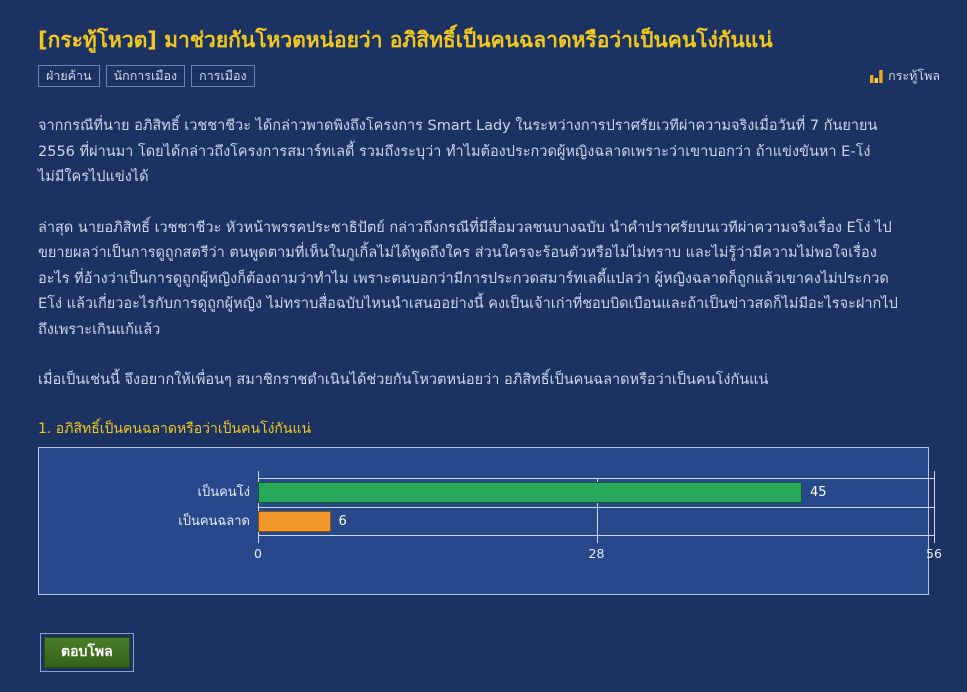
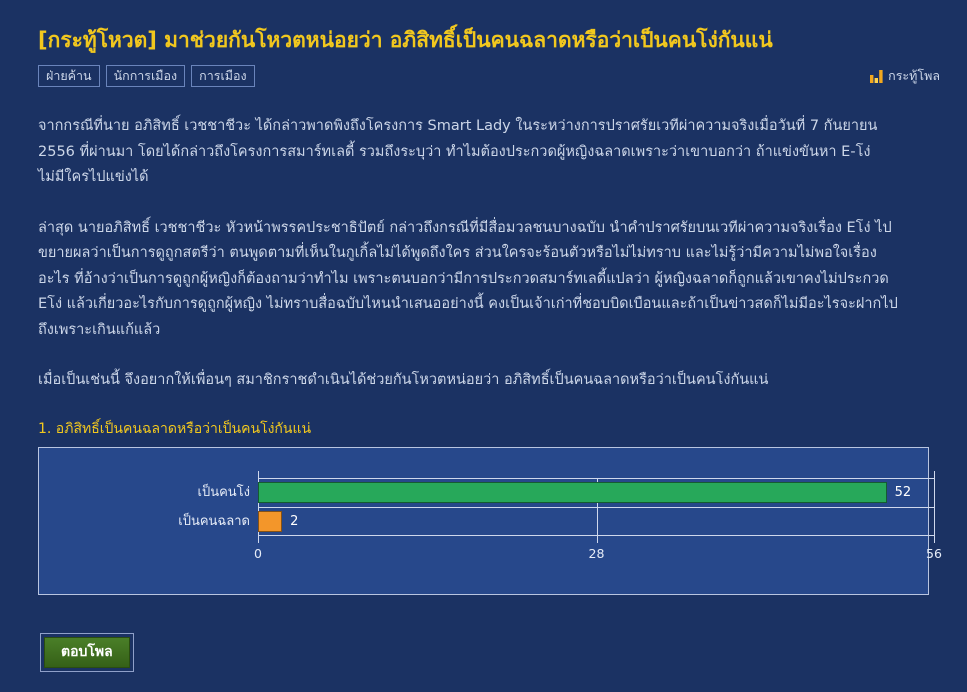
เป็นคนโง่: 45 -> 52
เป็นคนฉลาด: 6 -> 2
